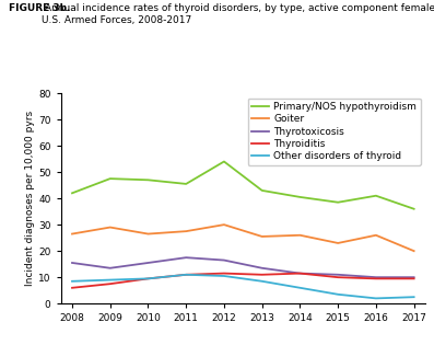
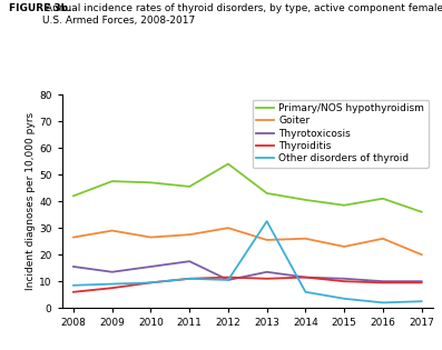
Thyrotoxicosis/2012: 16.5 -> 10.5
Other disorders of thyroid/2013: 8.5 -> 32.5
